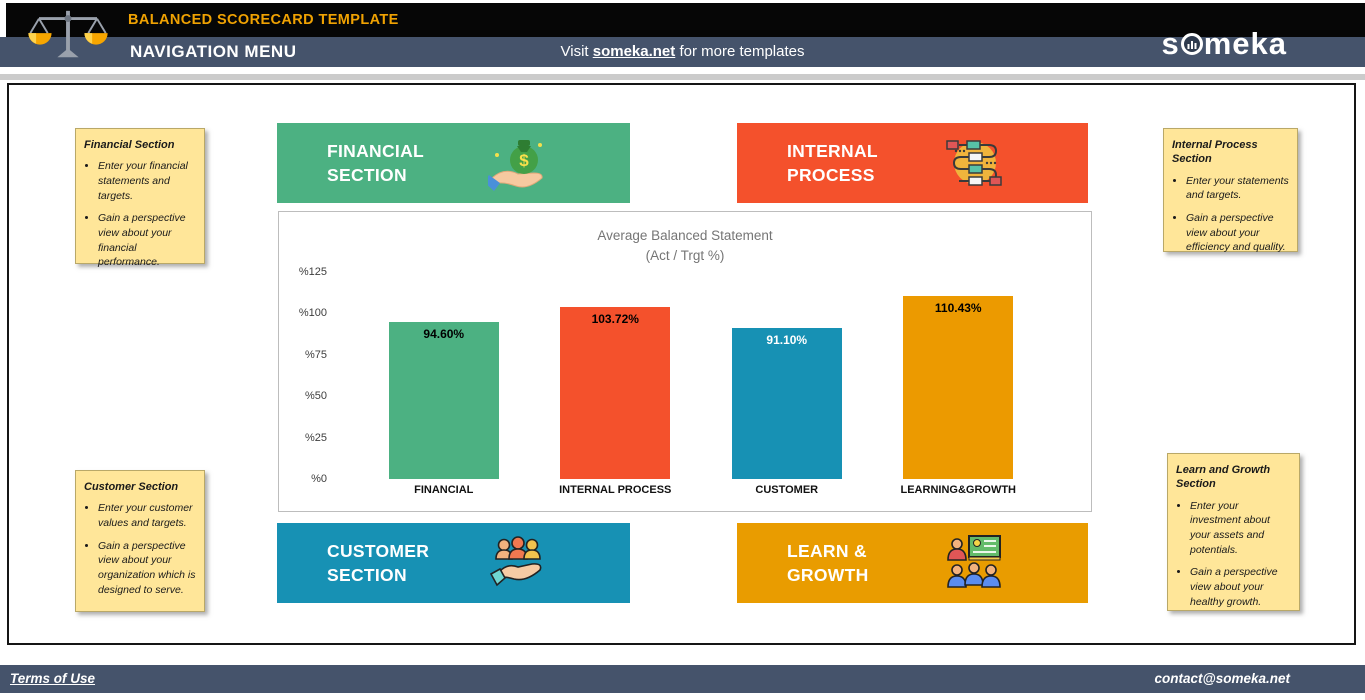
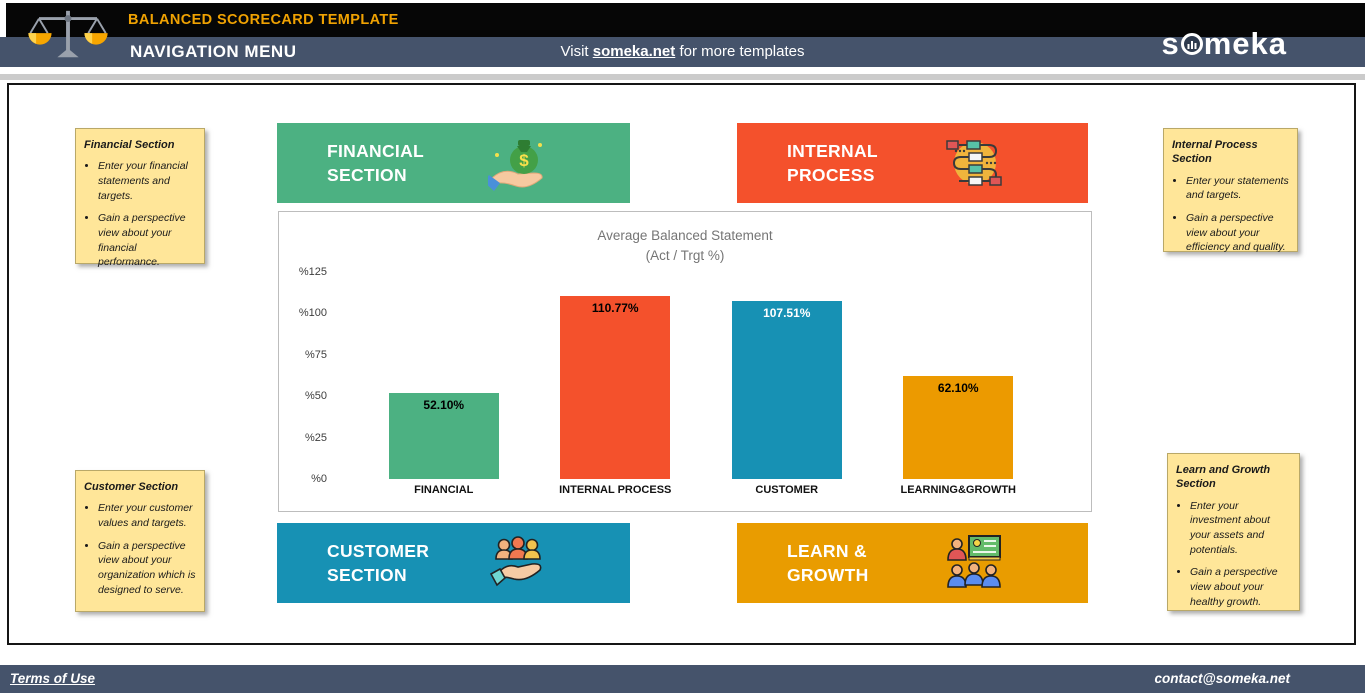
FINANCIAL: 94.60% -> 52.10%
INTERNAL PROCESS: 103.72% -> 110.77%
CUSTOMER: 91.10% -> 107.51%
LEARNING&GROWTH: 110.43% -> 62.10%
